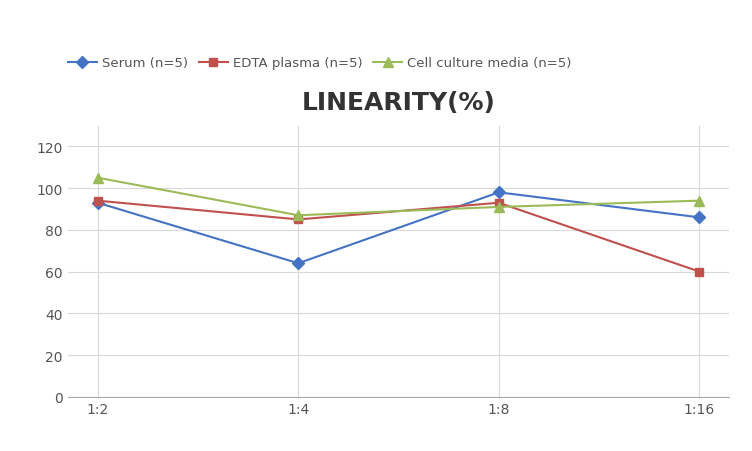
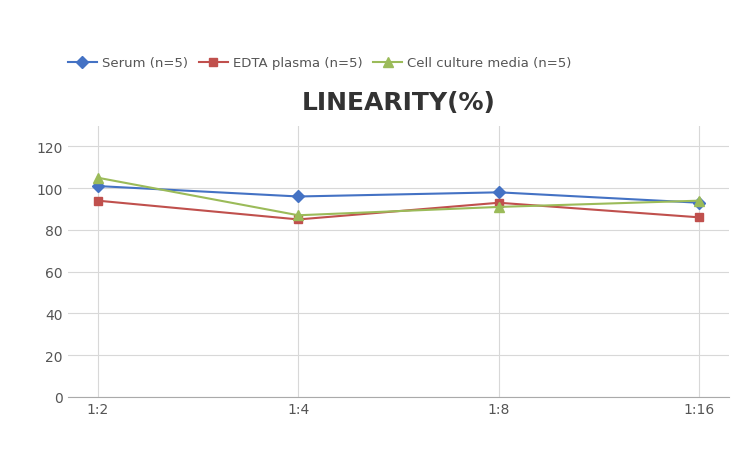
Serum (n=5)/1:2: 93 -> 101
Serum (n=5)/1:4: 64 -> 96
Serum (n=5)/1:16: 86 -> 93
EDTA plasma (n=5)/1:16: 60 -> 86
